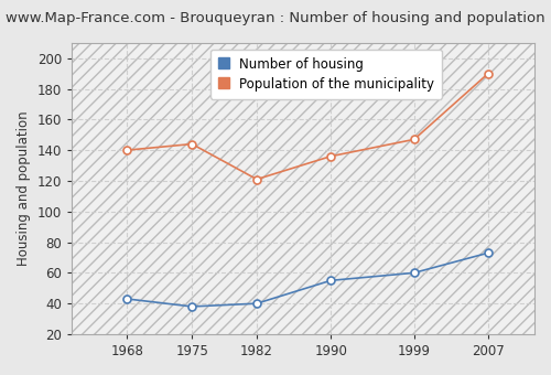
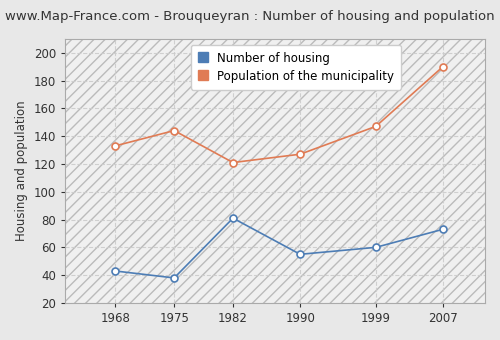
Population of the municipality/1968: 140 -> 133
Number of housing/1982: 40 -> 81
Population of the municipality/1990: 136 -> 127
